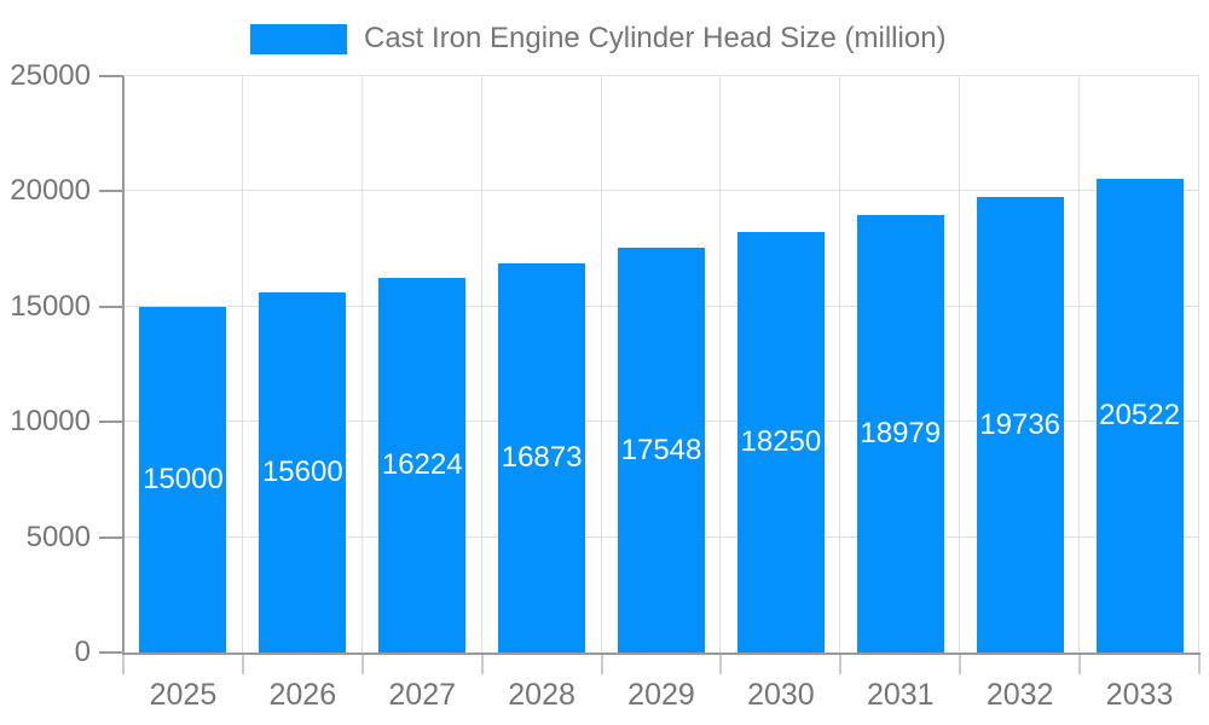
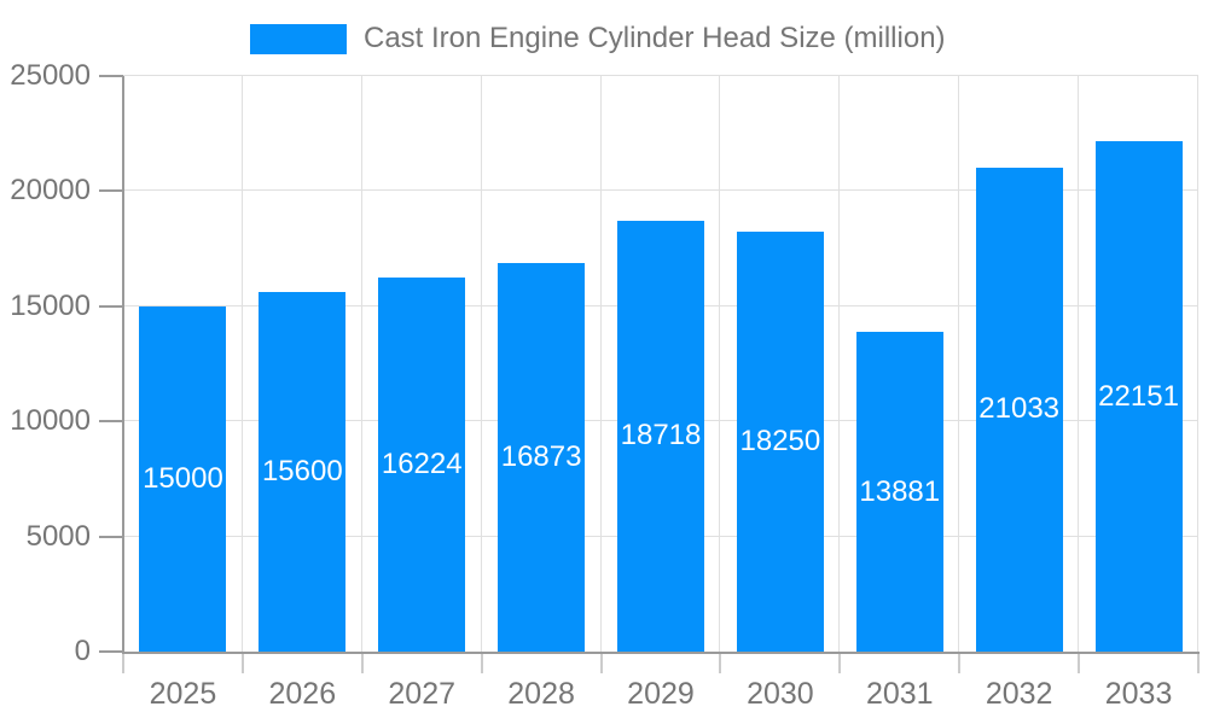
2029: 17548 -> 18718
2031: 18979 -> 13881
2032: 19736 -> 21033
2033: 20522 -> 22151
